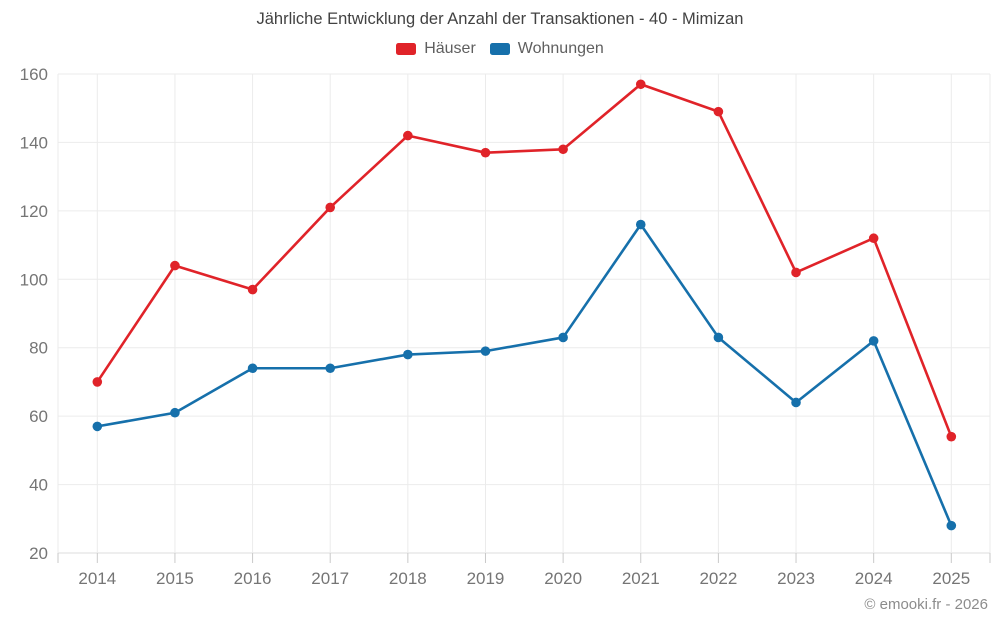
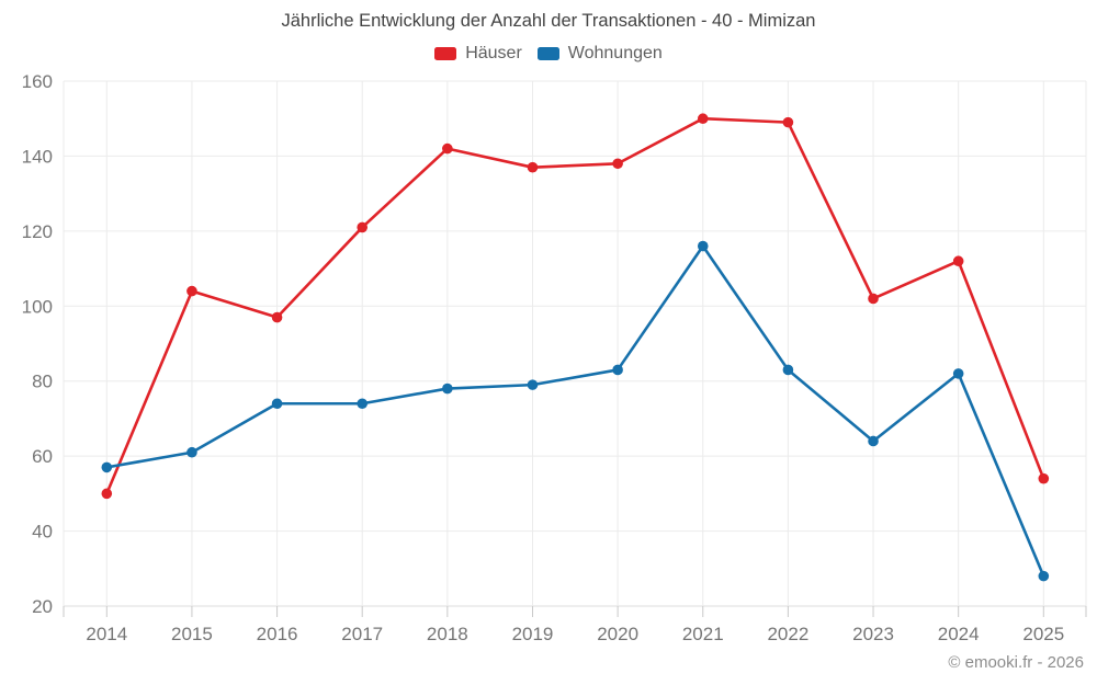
Häuser/2014: 70 -> 50
Häuser/2021: 157 -> 150
